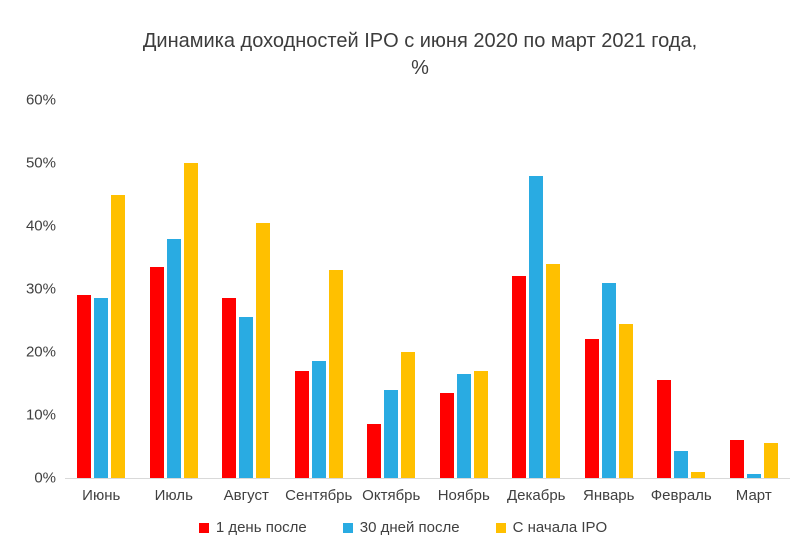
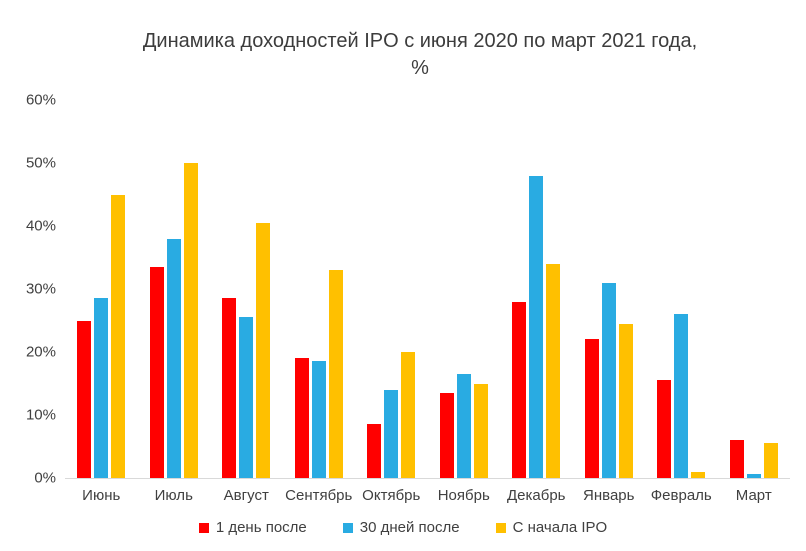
1 день после/Июнь: 29% -> 25%
1 день после/Сентябрь: 17% -> 19%
С начала IPO/Ноябрь: 17% -> 15%
1 день после/Декабрь: 32% -> 28%
30 дней после/Февраль: 4% -> 26%
